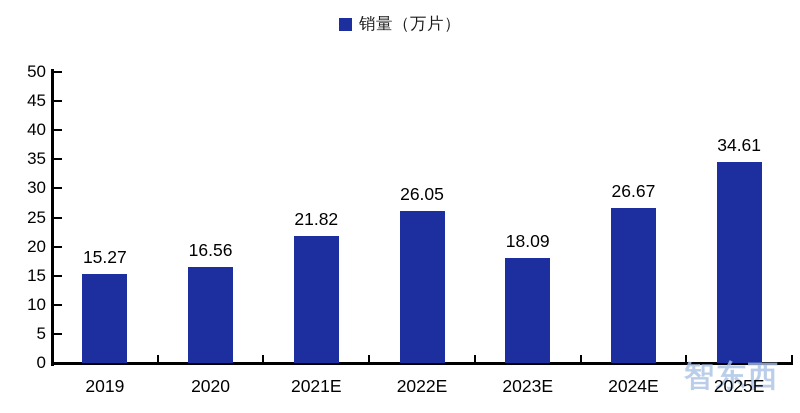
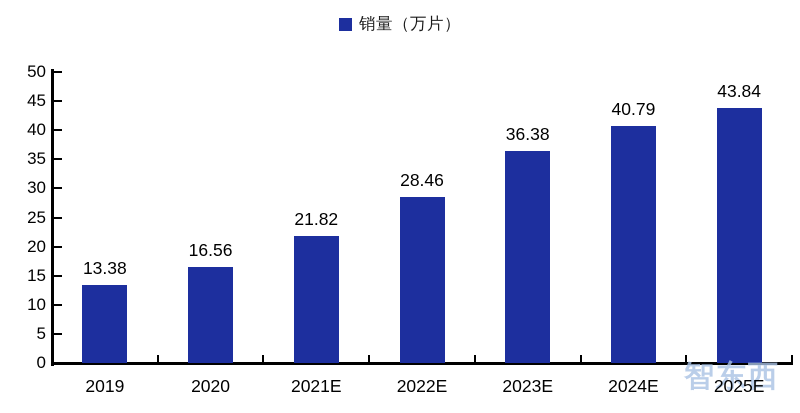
2019: 15.27 -> 13.38
2022E: 26.05 -> 28.46
2023E: 18.09 -> 36.38
2024E: 26.67 -> 40.79
2025E: 34.61 -> 43.84
